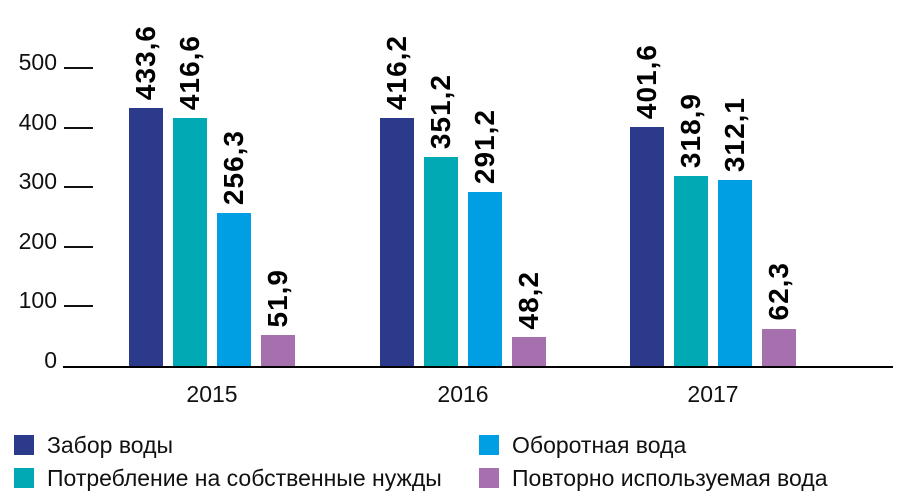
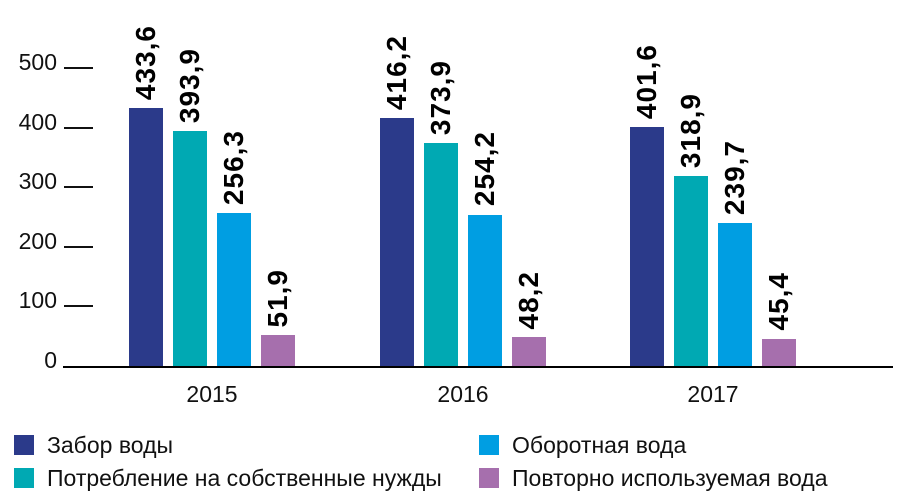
Потребление на собственные нужды/2015: 416,6 -> 393,9
Потребление на собственные нужды/2016: 351,2 -> 373,9
Оборотная вода/2016: 291,2 -> 254,2
Оборотная вода/2017: 312,1 -> 239,7
Повторно используемая вода/2017: 62,3 -> 45,4
